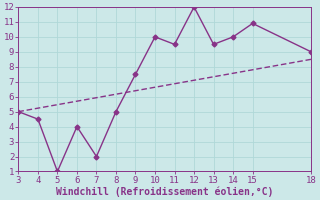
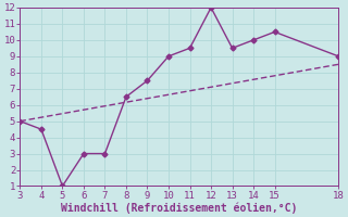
6: 4.0 -> 3.0
7: 2.0 -> 3.0
8: 5.0 -> 6.5
10: 10.0 -> 9.0
15: 10.9 -> 10.5
